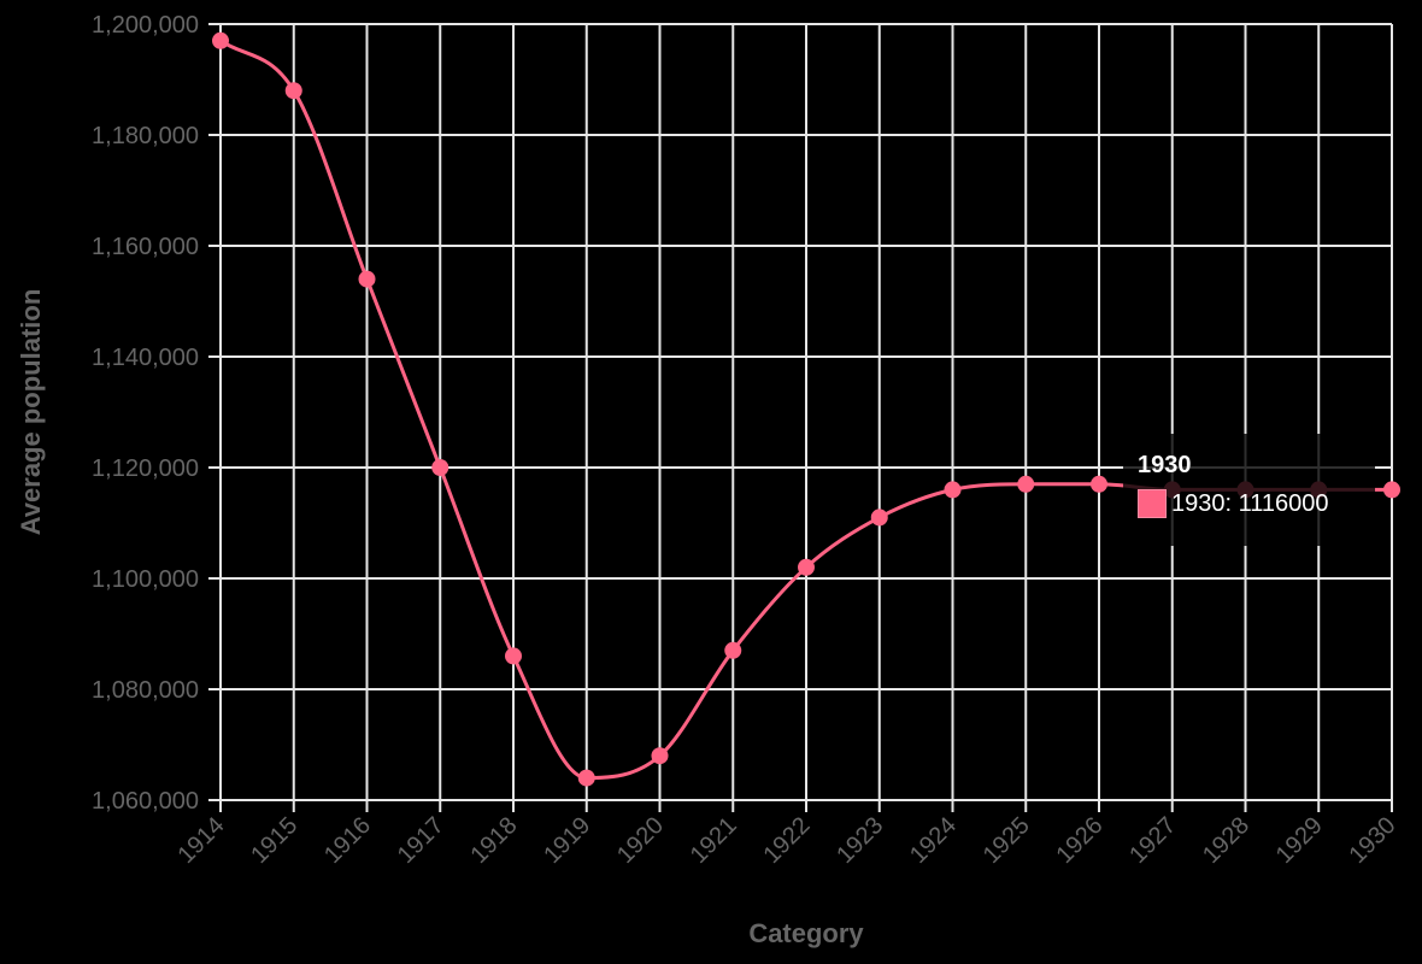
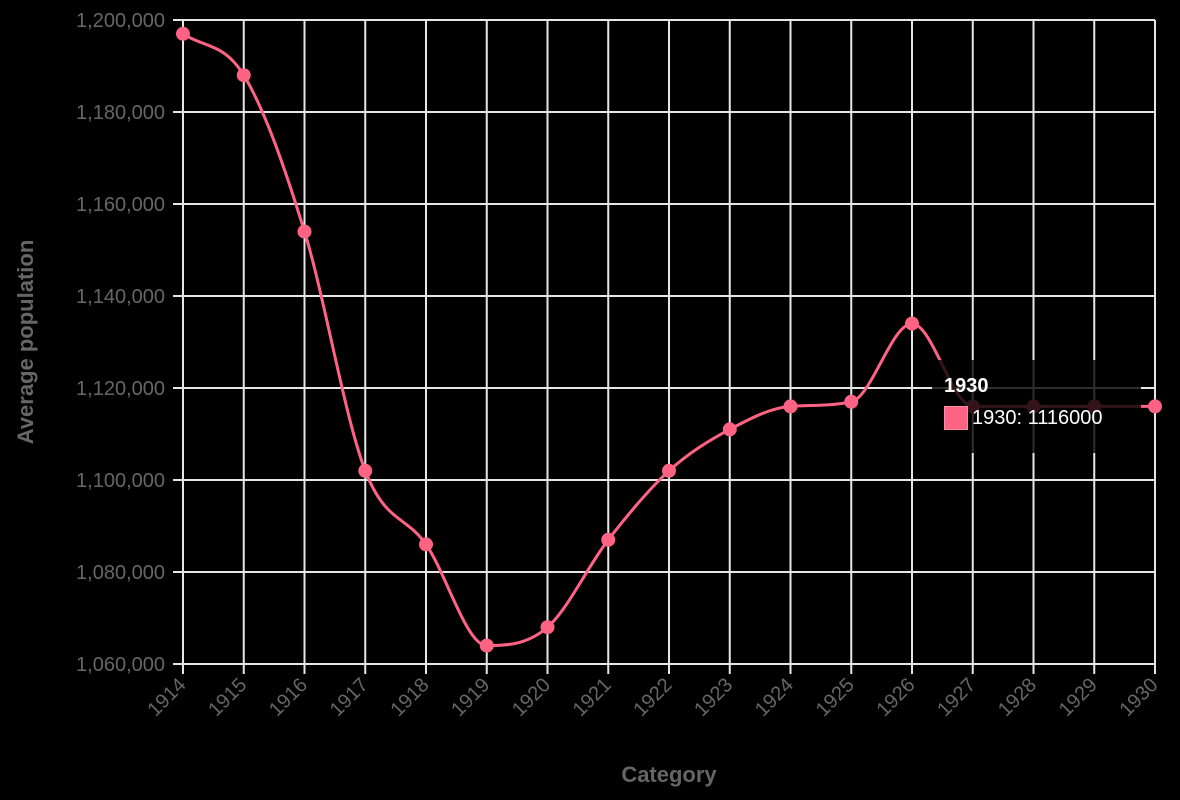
1917: 1120000 -> 1102000
1926: 1117000 -> 1134000
